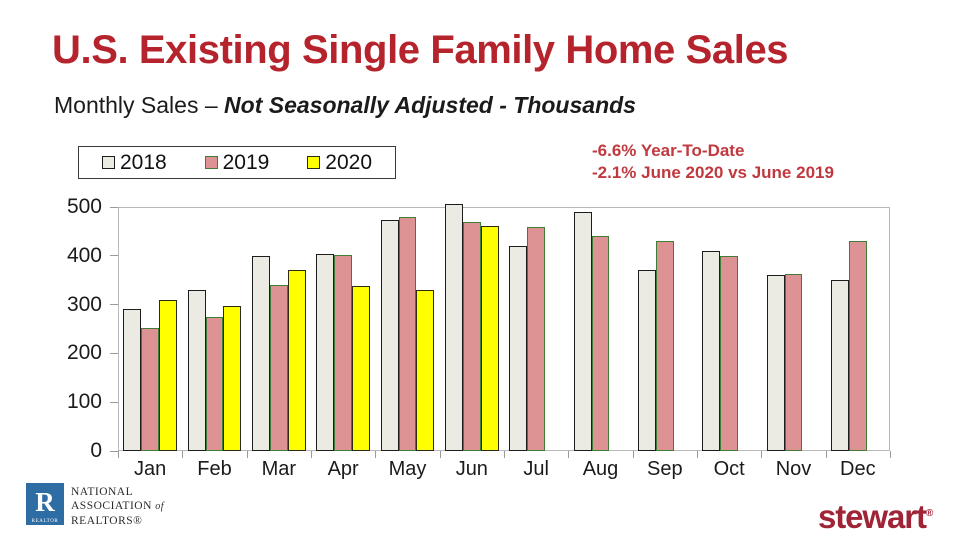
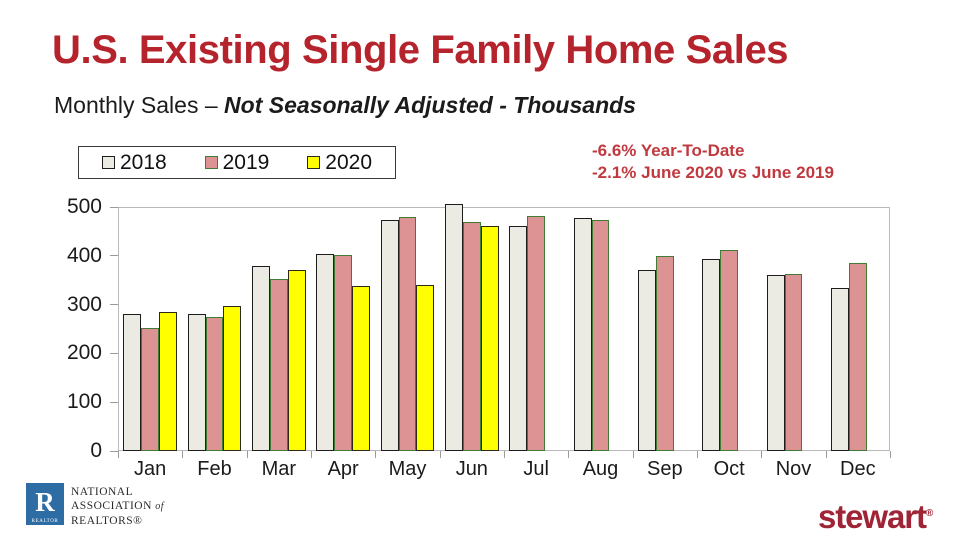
2018/Jan: 290 -> 280
2020/Jan: 310 -> 280
2018/Feb: 330 -> 280
2018/Mar: 400 -> 380
2019/Mar: 340 -> 350
2020/May: 330 -> 340
2018/Jul: 420 -> 460
2019/Jul: 460 -> 480
2018/Aug: 490 -> 480
2019/Aug: 440 -> 470
2019/Sep: 430 -> 400
2018/Oct: 410 -> 390
2019/Oct: 400 -> 410
2018/Dec: 350 -> 340
2019/Dec: 430 -> 390
